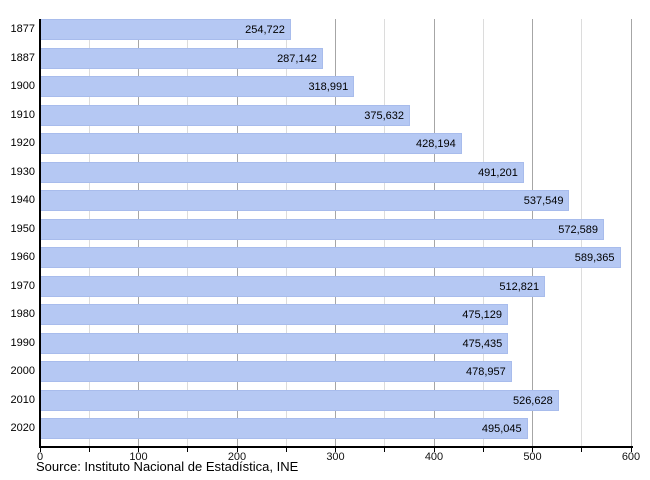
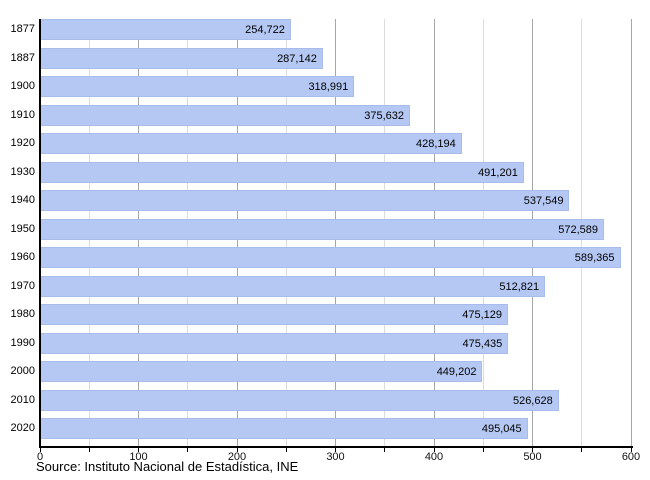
2000: 478,957 -> 449,202
